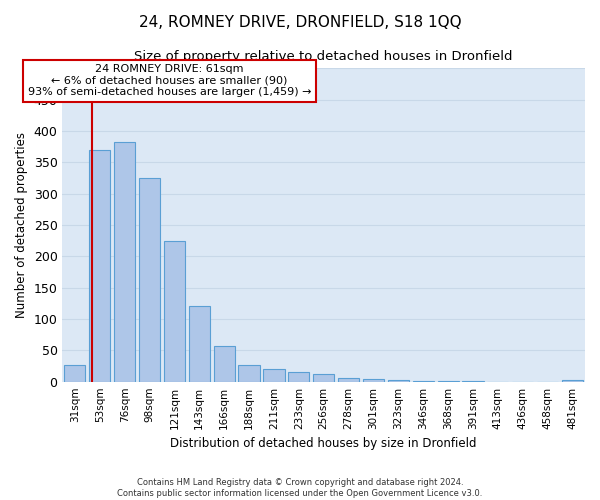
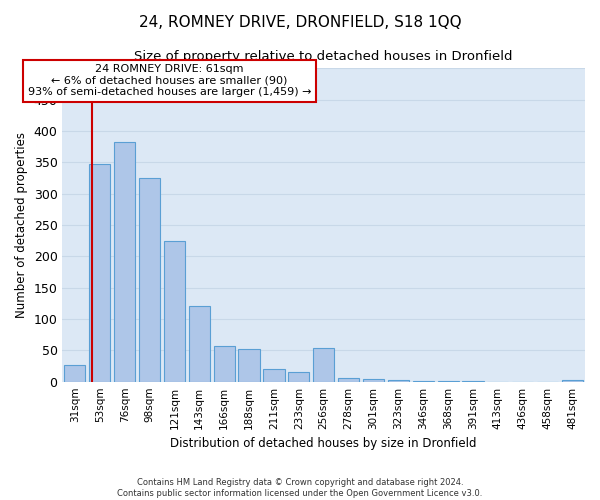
53sqm: 370 -> 348
188sqm: 27 -> 52
256sqm: 13 -> 54
